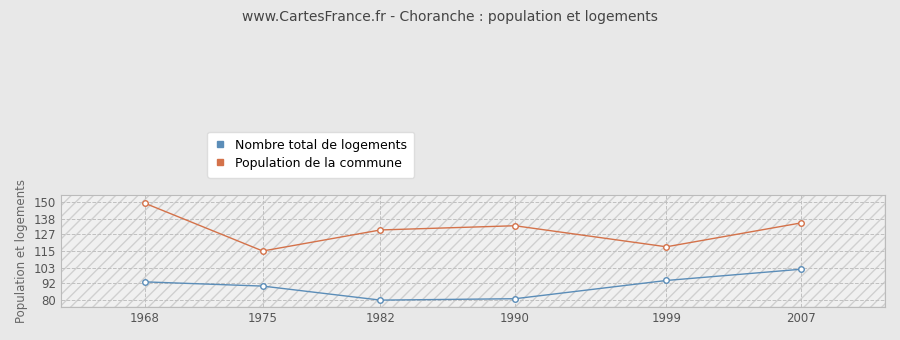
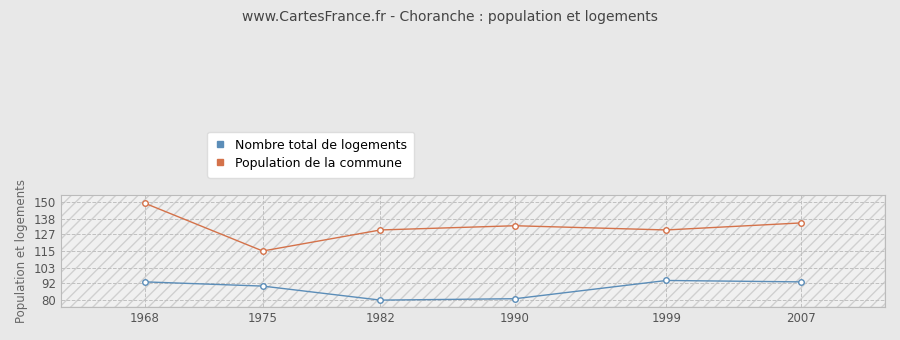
Population de la commune/1999: 118 -> 130
Nombre total de logements/2007: 102 -> 93
